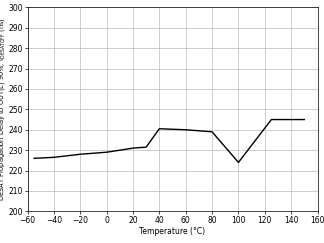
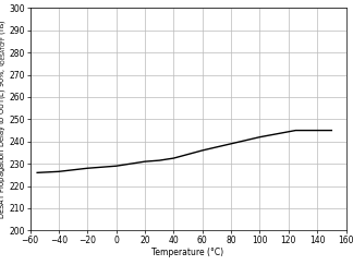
40: 240.5 -> 232.5
60: 240.0 -> 236.0
100: 224.0 -> 242.0
